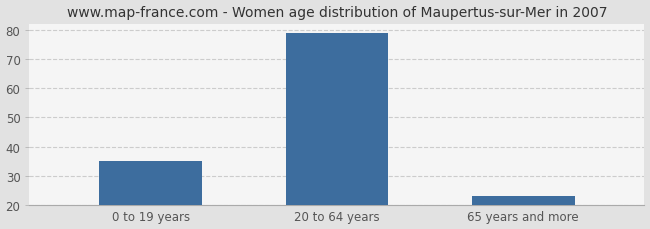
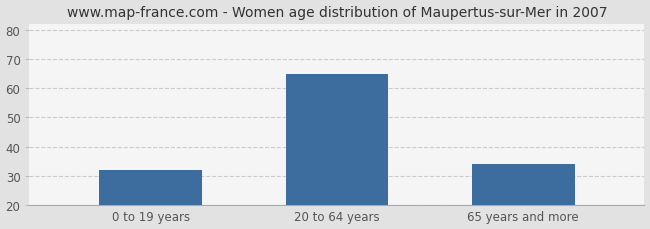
0 to 19 years: 35 -> 32
20 to 64 years: 79 -> 65
65 years and more: 23 -> 34
